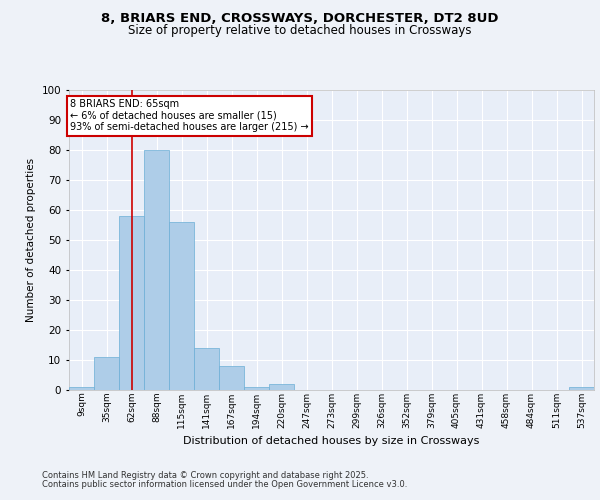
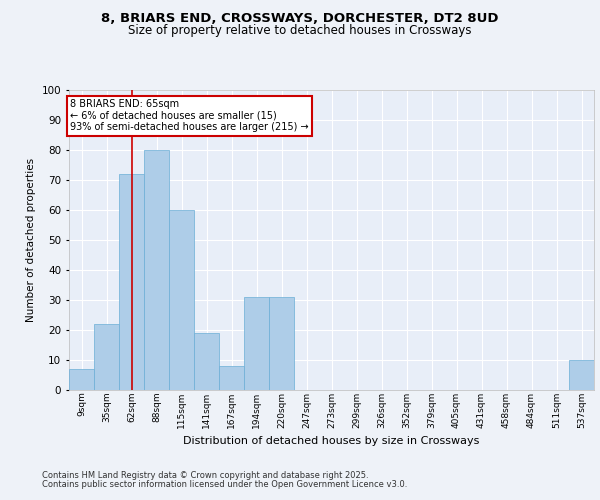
9sqm: 1 -> 7
35sqm: 11 -> 22
62sqm: 58 -> 72
115sqm: 56 -> 60
141sqm: 14 -> 19
194sqm: 1 -> 31
220sqm: 2 -> 31
537sqm: 1 -> 10
